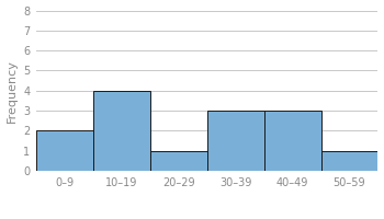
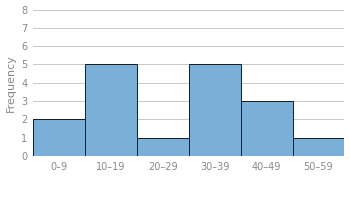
10–19: 4 -> 5
30–39: 3 -> 5
